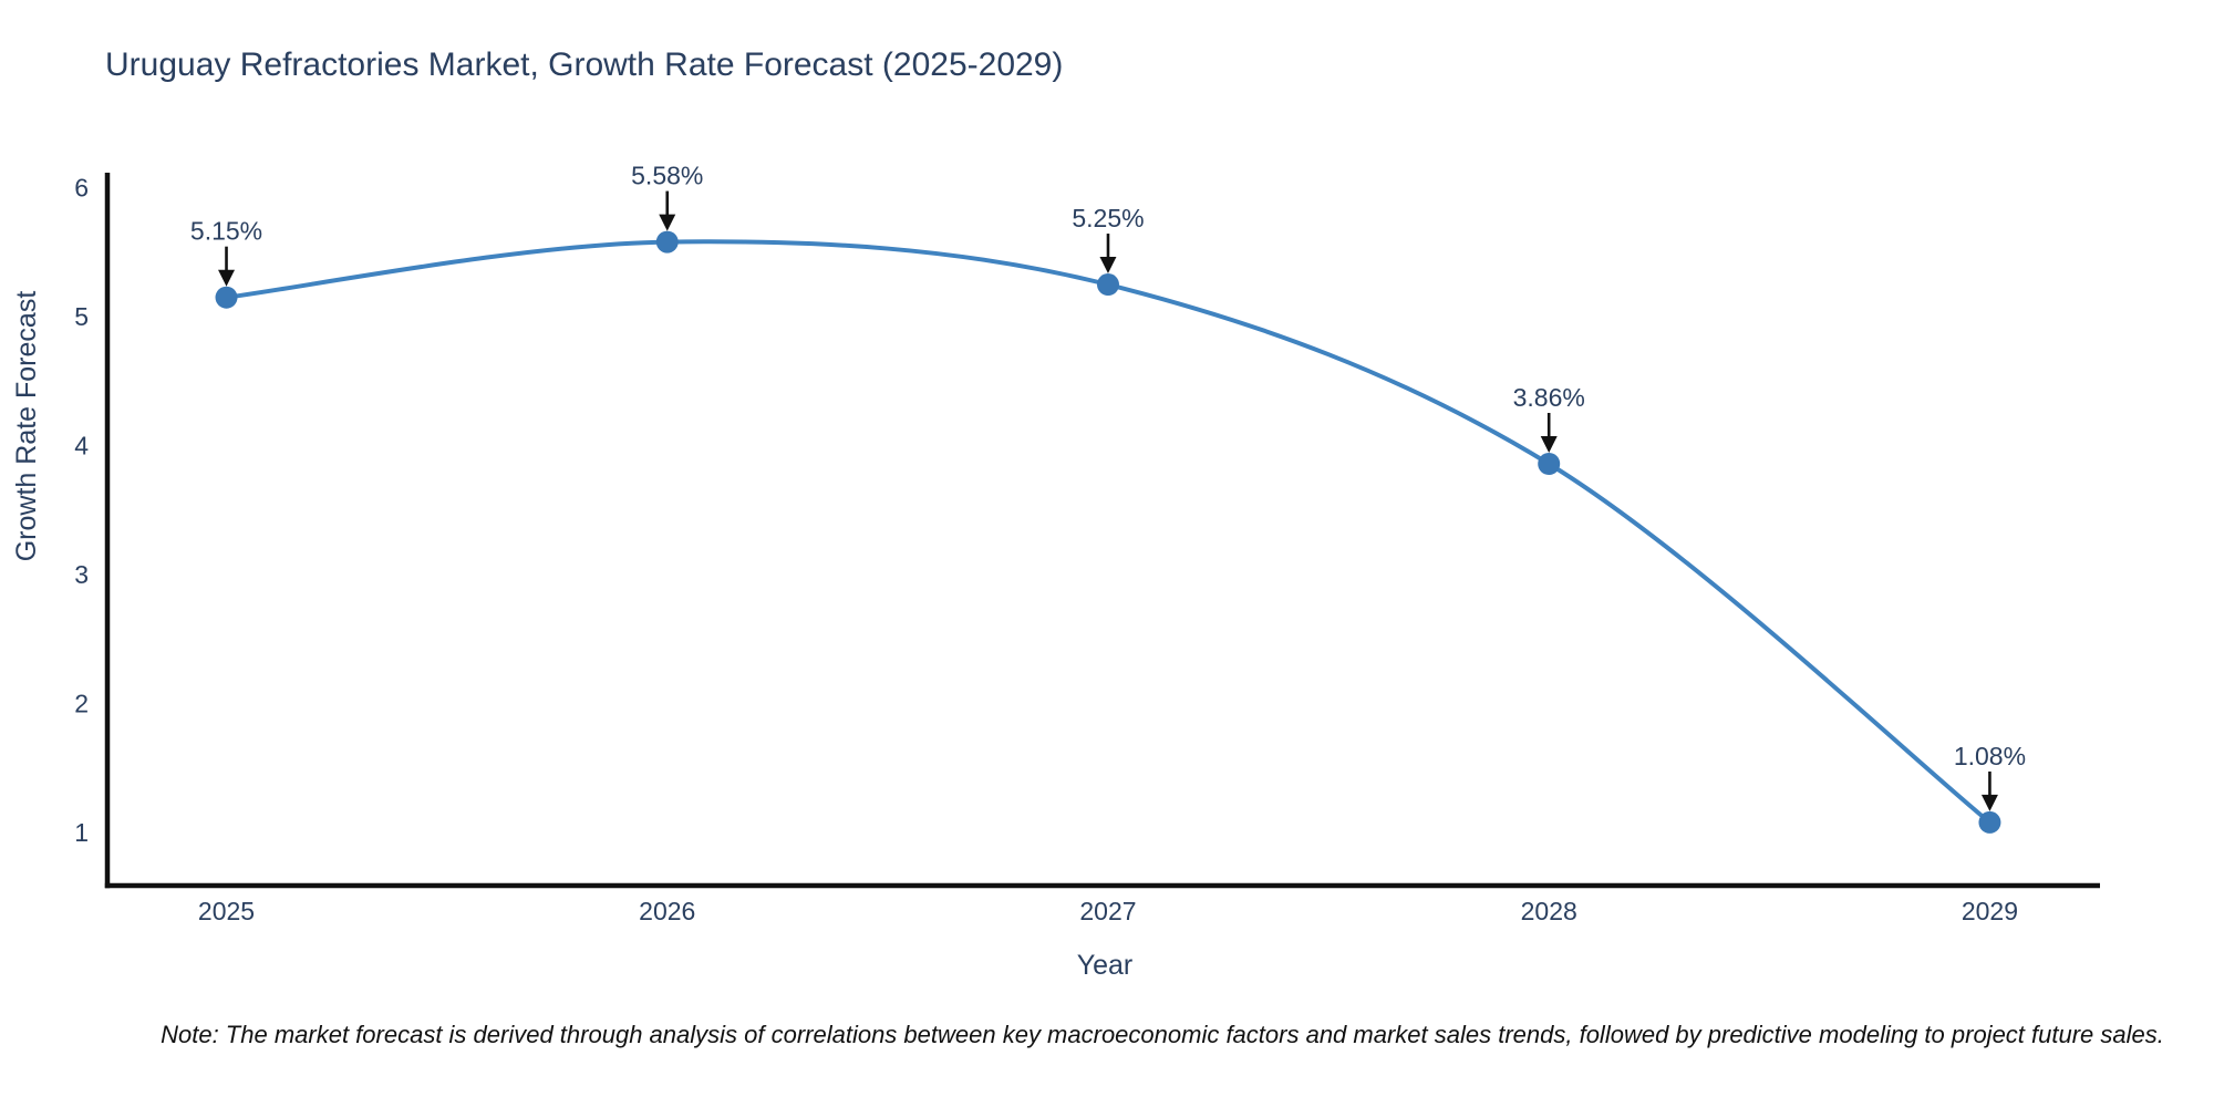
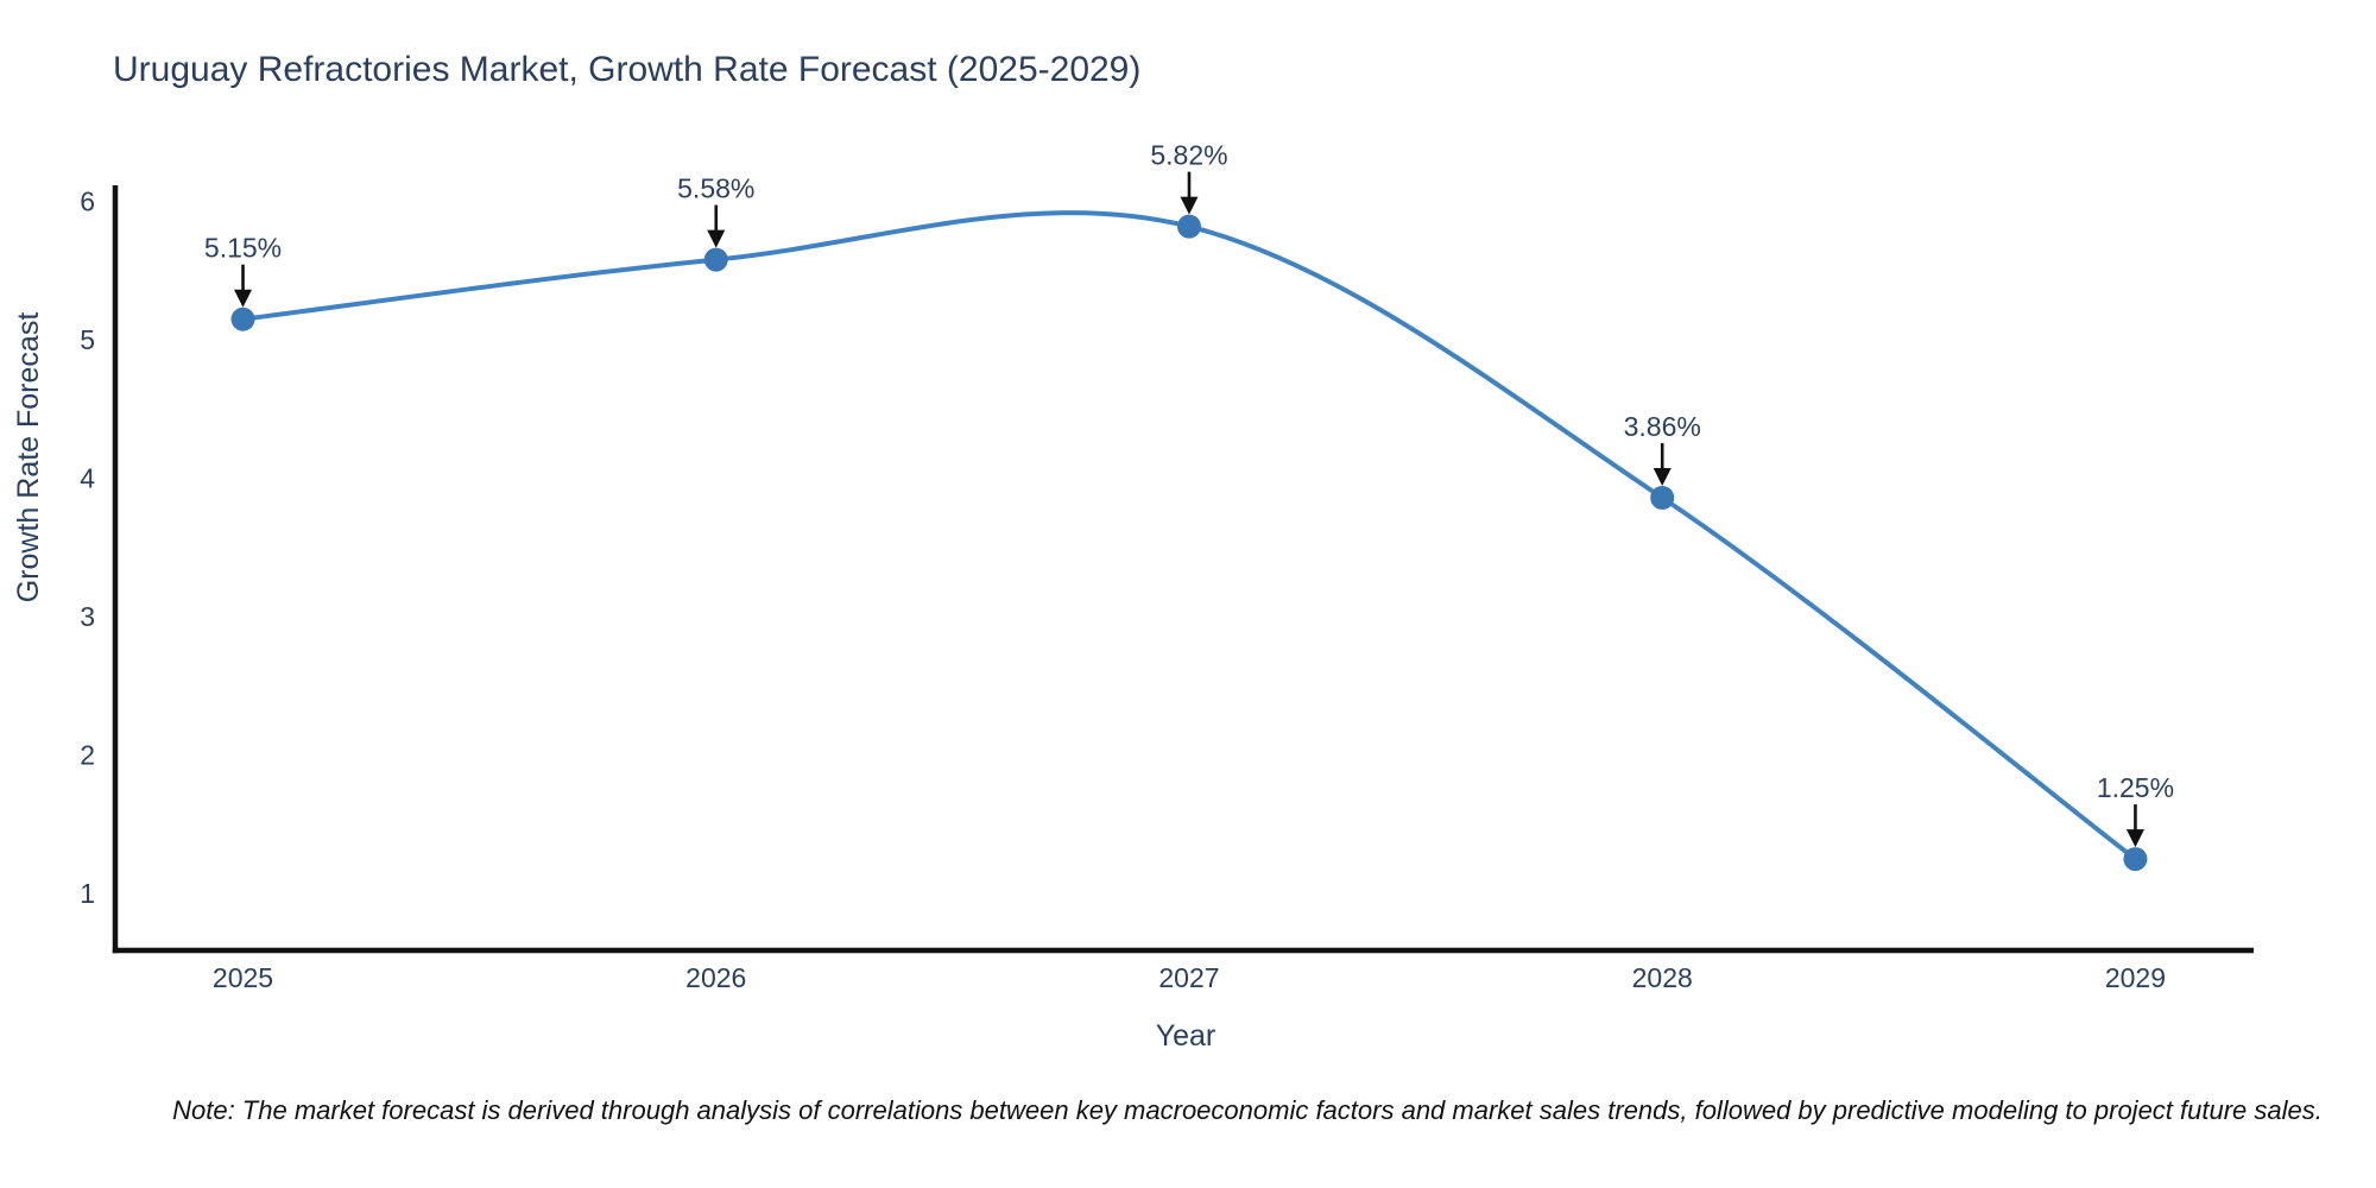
2027: 5.25% -> 5.82%
2029: 1.08% -> 1.25%
